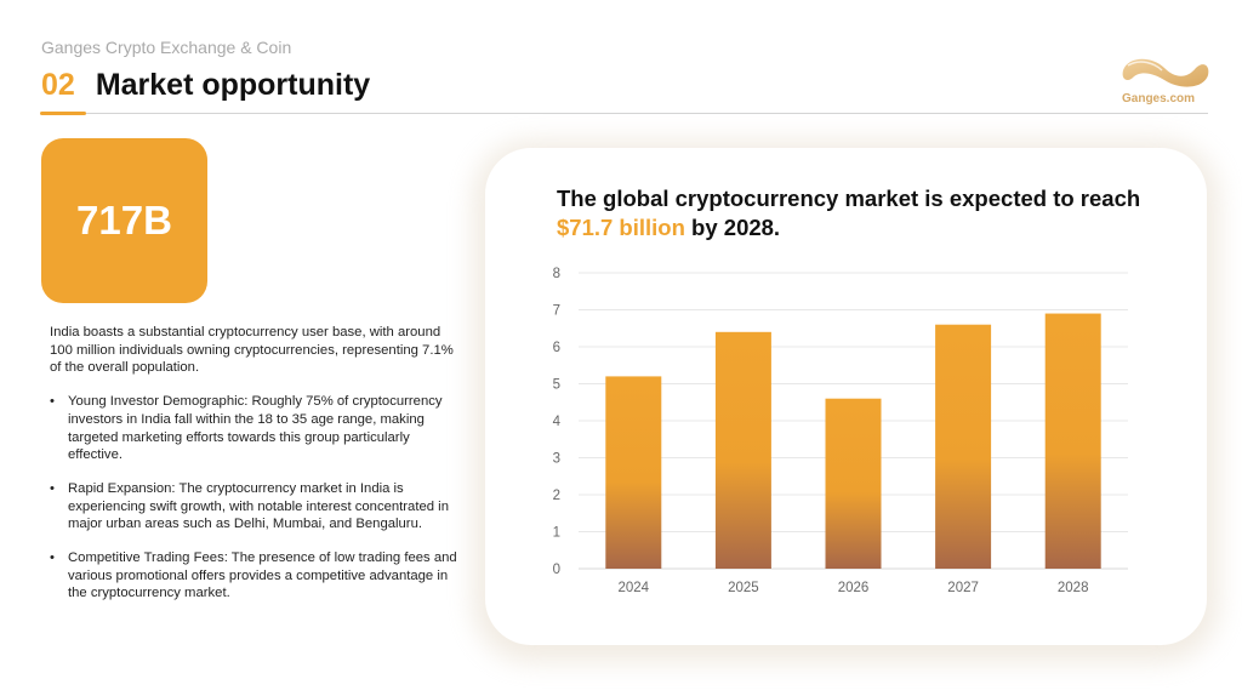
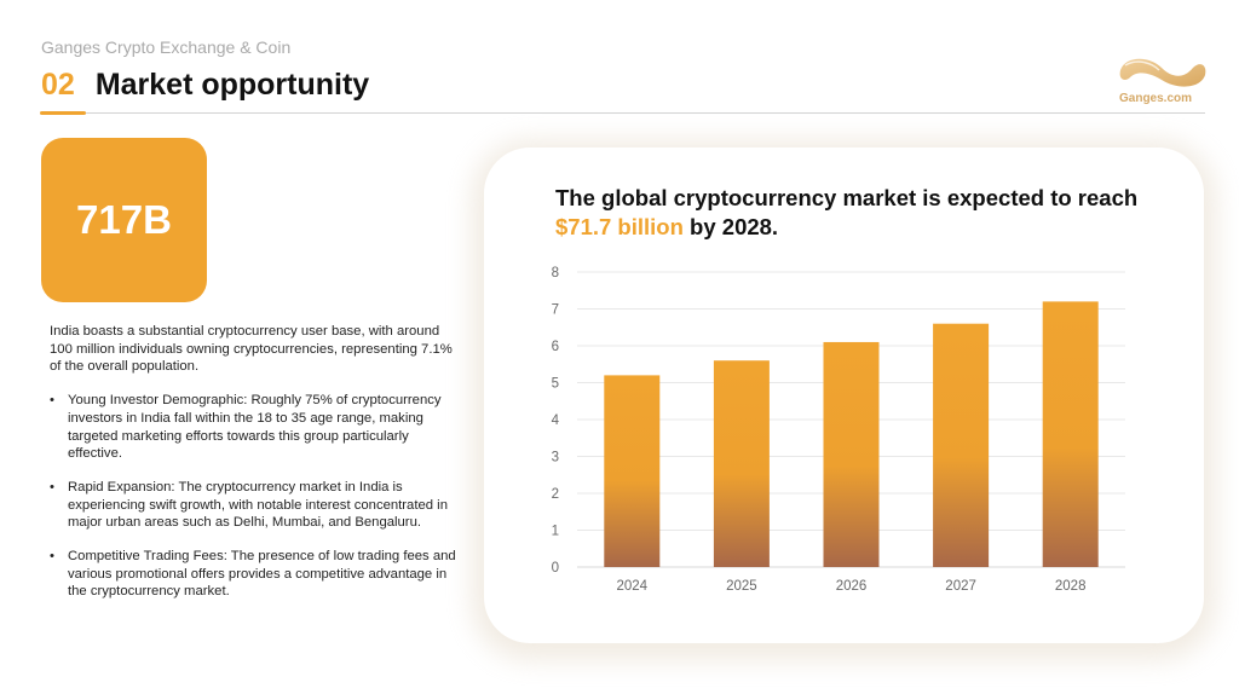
2025: 6.4 -> 5.6
2026: 4.6 -> 6.1
2028: 6.9 -> 7.2
